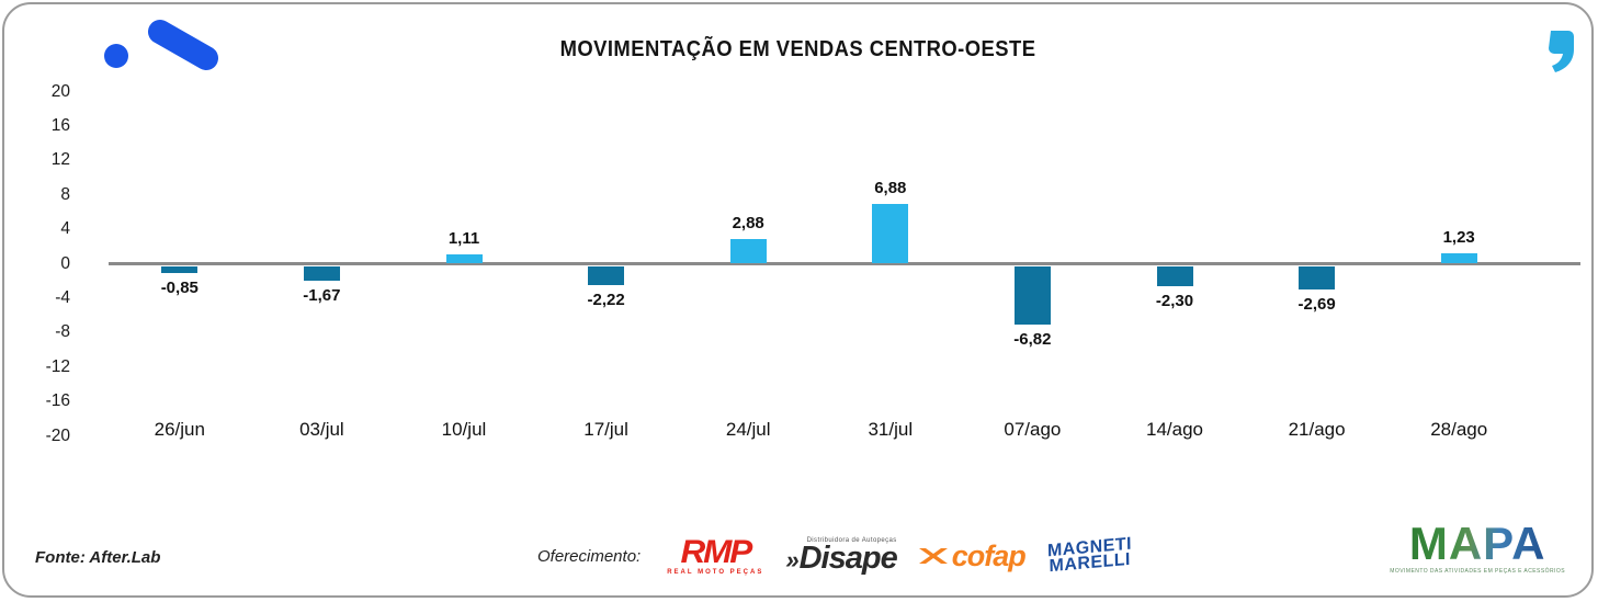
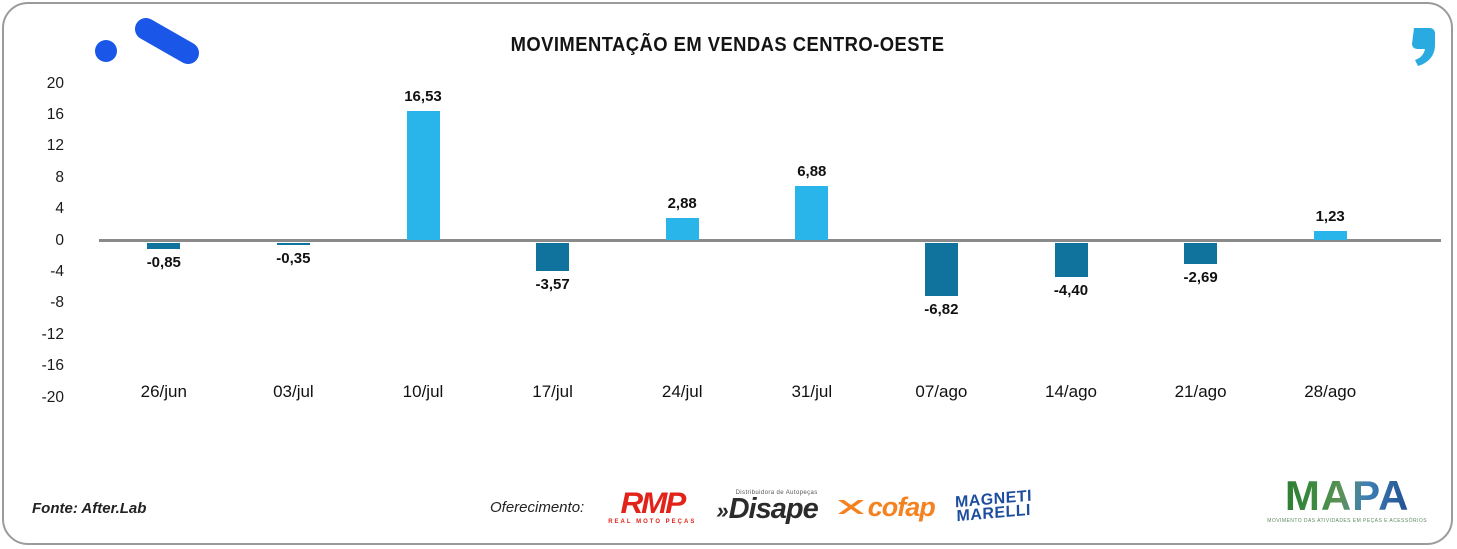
03/jul: -1,67 -> -0,35
10/jul: 1,11 -> 16,53
17/jul: -2,22 -> -3,57
14/ago: -2,30 -> -4,40
